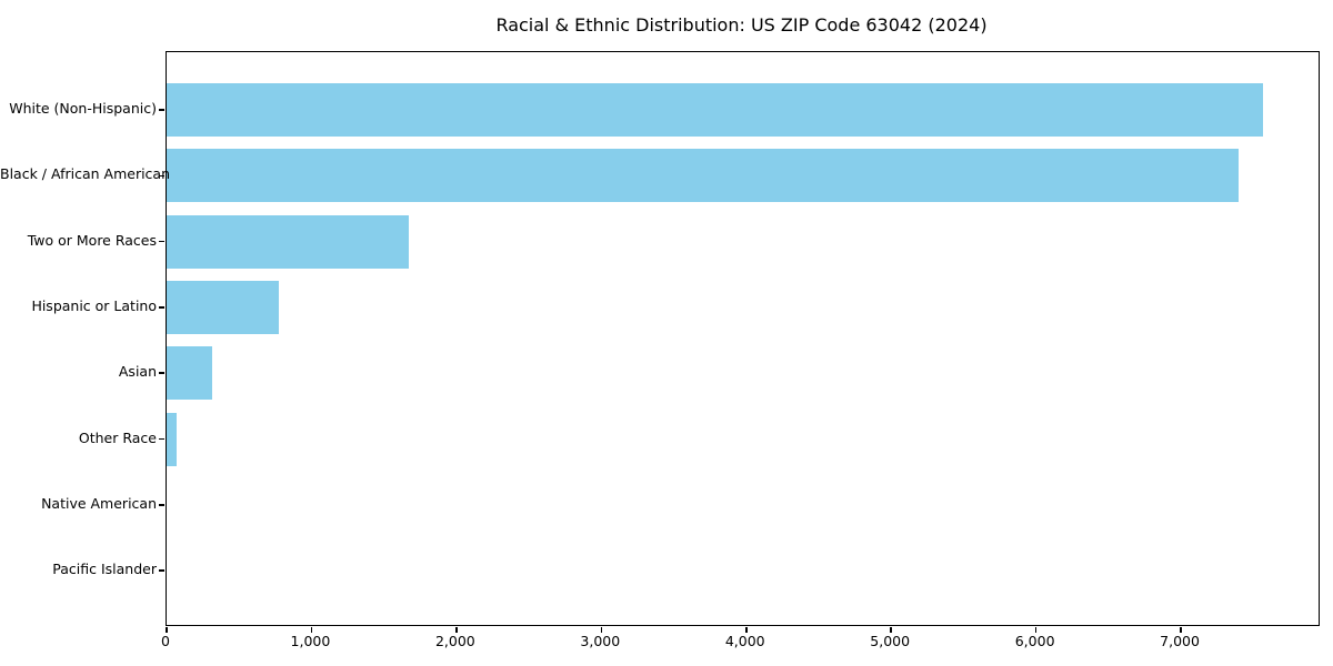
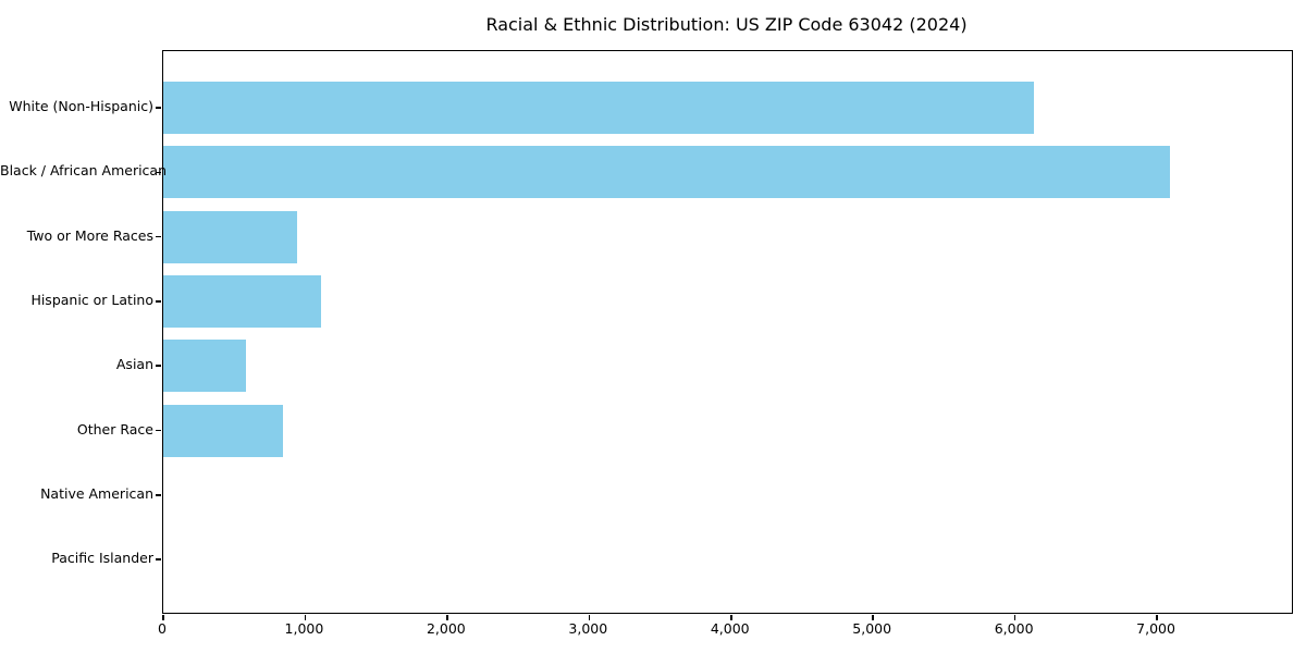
White (Non-Hispanic): 7570 -> 6130
Black / African American: 7400 -> 7090
Two or More Races: 1670 -> 940
Hispanic or Latino: 780 -> 1110
Asian: 320 -> 580
Other Race: 70 -> 840
